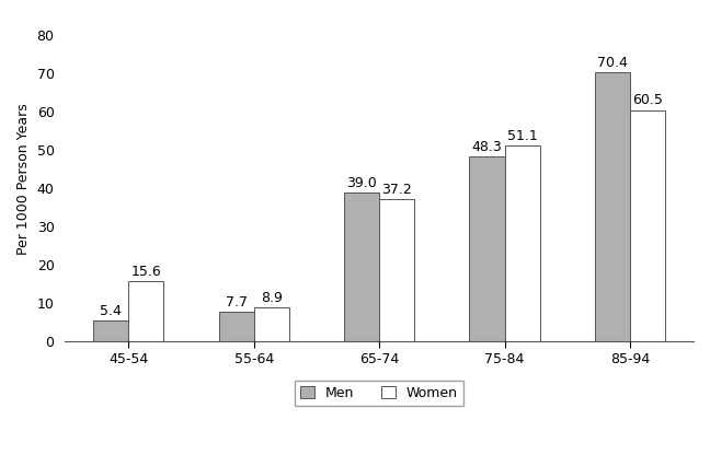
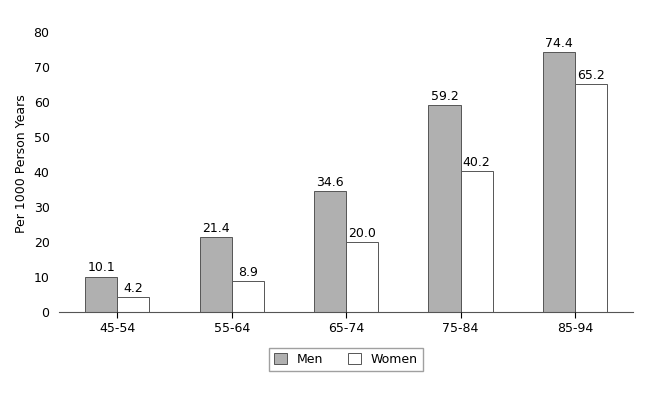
Men/45-54: 5.4 -> 10.1
Women/45-54: 15.6 -> 4.2
Men/55-64: 7.7 -> 21.4
Men/65-74: 39.0 -> 34.6
Women/65-74: 37.2 -> 20.0
Men/75-84: 48.3 -> 59.2
Women/75-84: 51.1 -> 40.2
Men/85-94: 70.4 -> 74.4
Women/85-94: 60.5 -> 65.2
